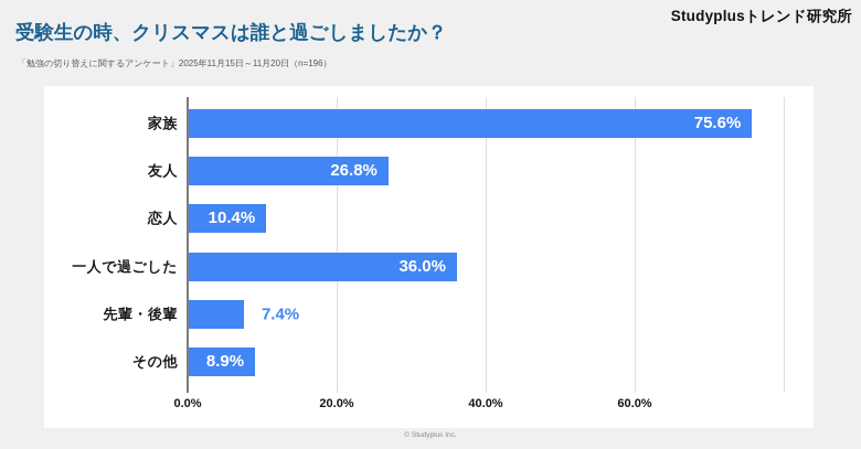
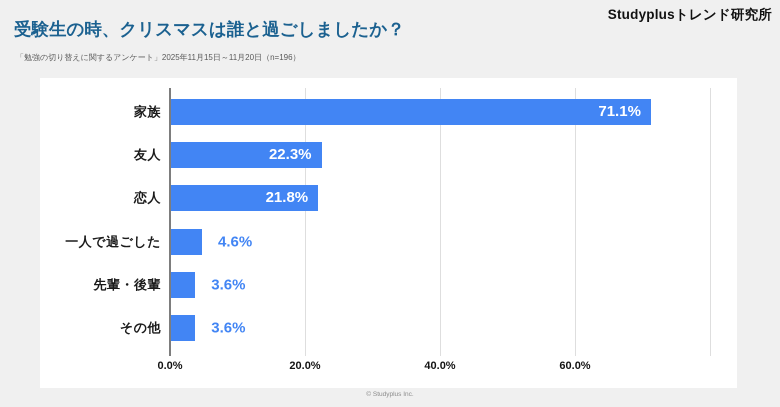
家族: 75.6% -> 71.1%
友人: 26.8% -> 22.3%
恋人: 10.4% -> 21.8%
一人で過ごした: 36.0% -> 4.6%
先輩・後輩: 7.4% -> 3.6%
その他: 8.9% -> 3.6%
